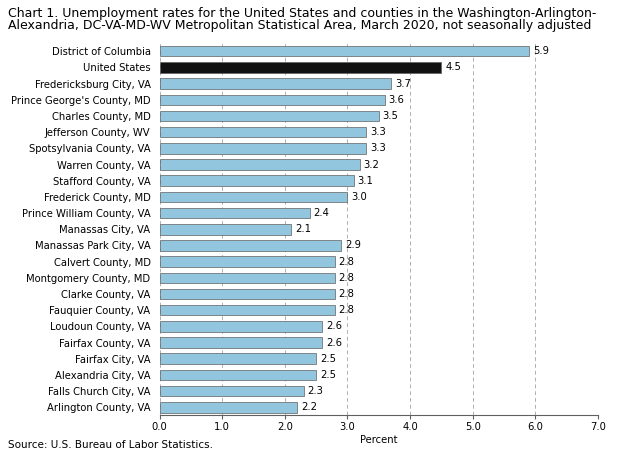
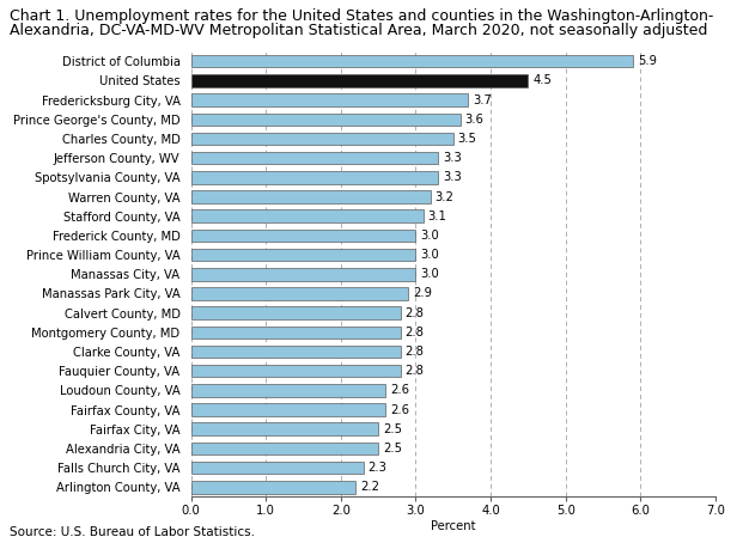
Prince William County, VA: 2.4 -> 3.0
Manassas City, VA: 2.1 -> 3.0
